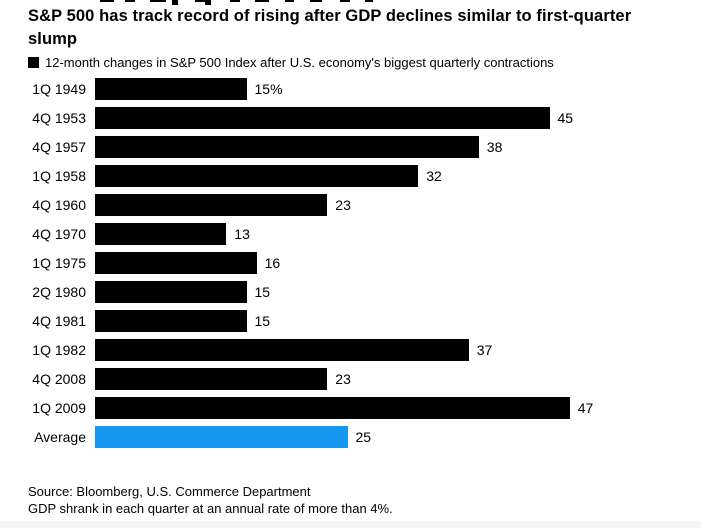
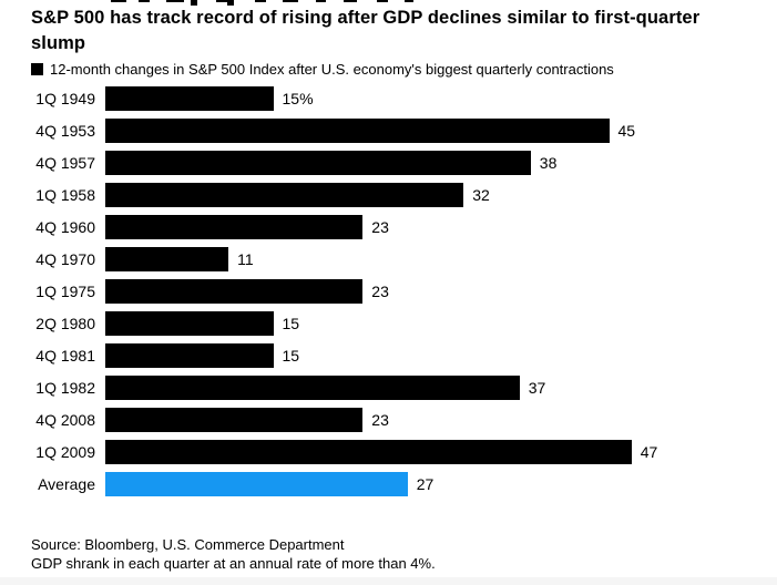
4Q 1970: 13 -> 11
1Q 1975: 16 -> 23
Average: 25 -> 27
